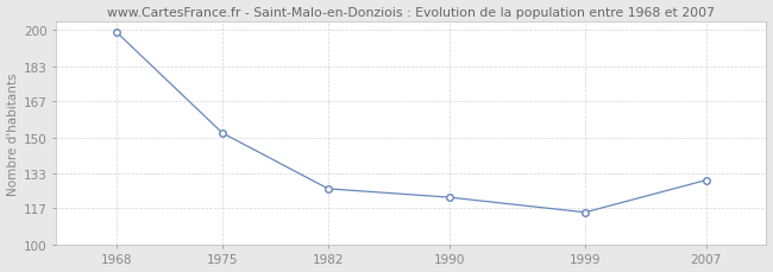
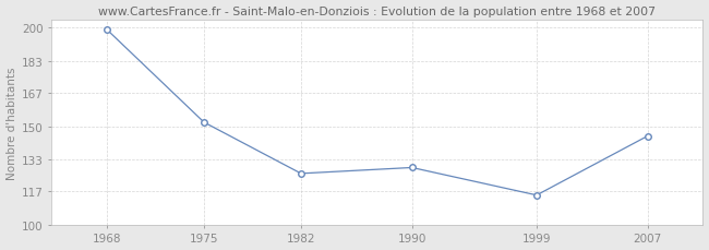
1990: 122 -> 129
2007: 130 -> 145
